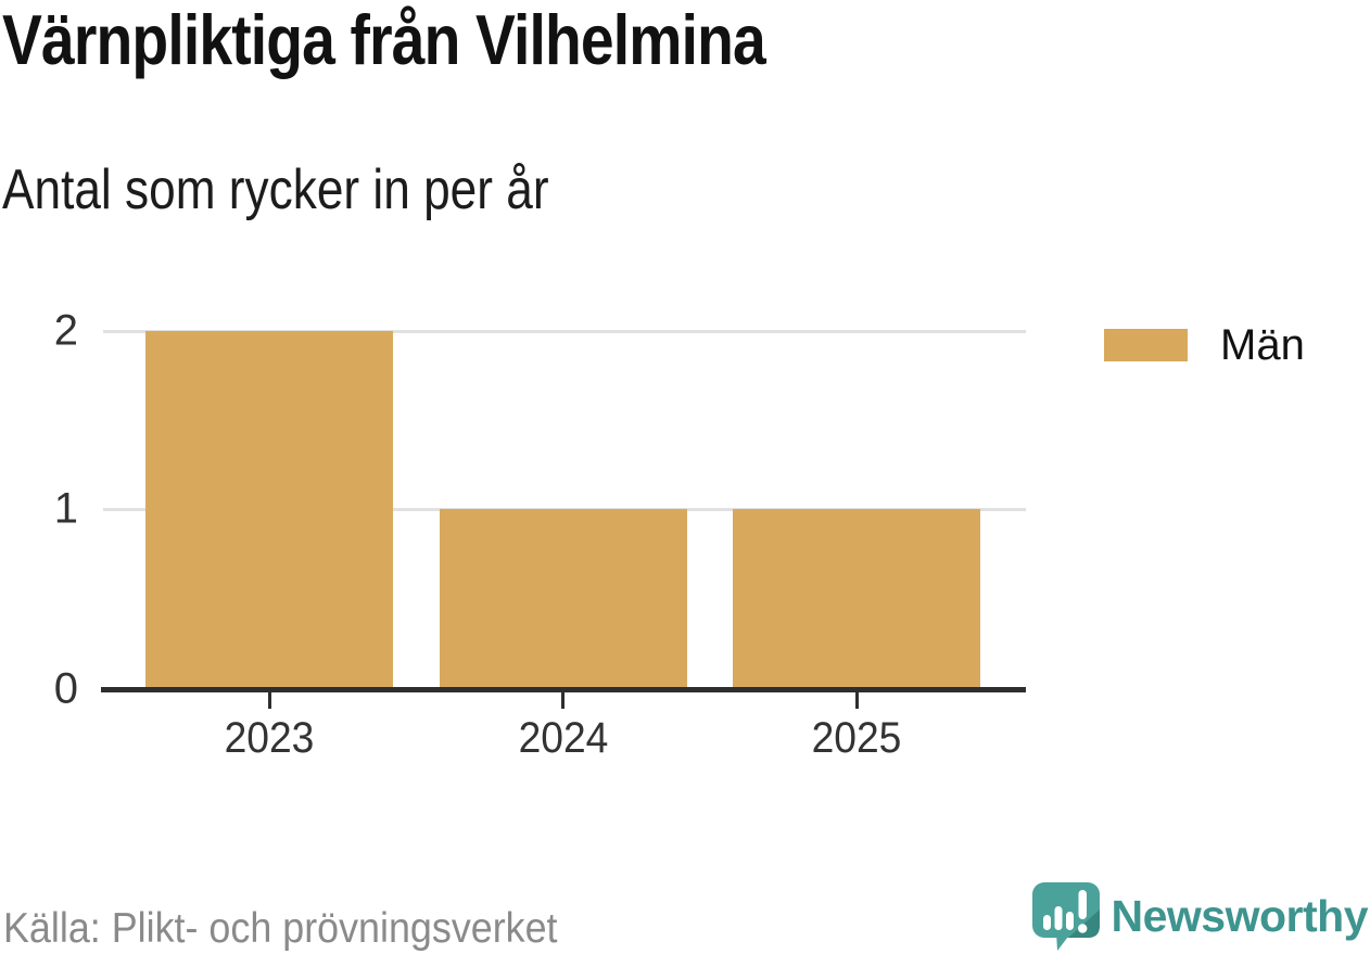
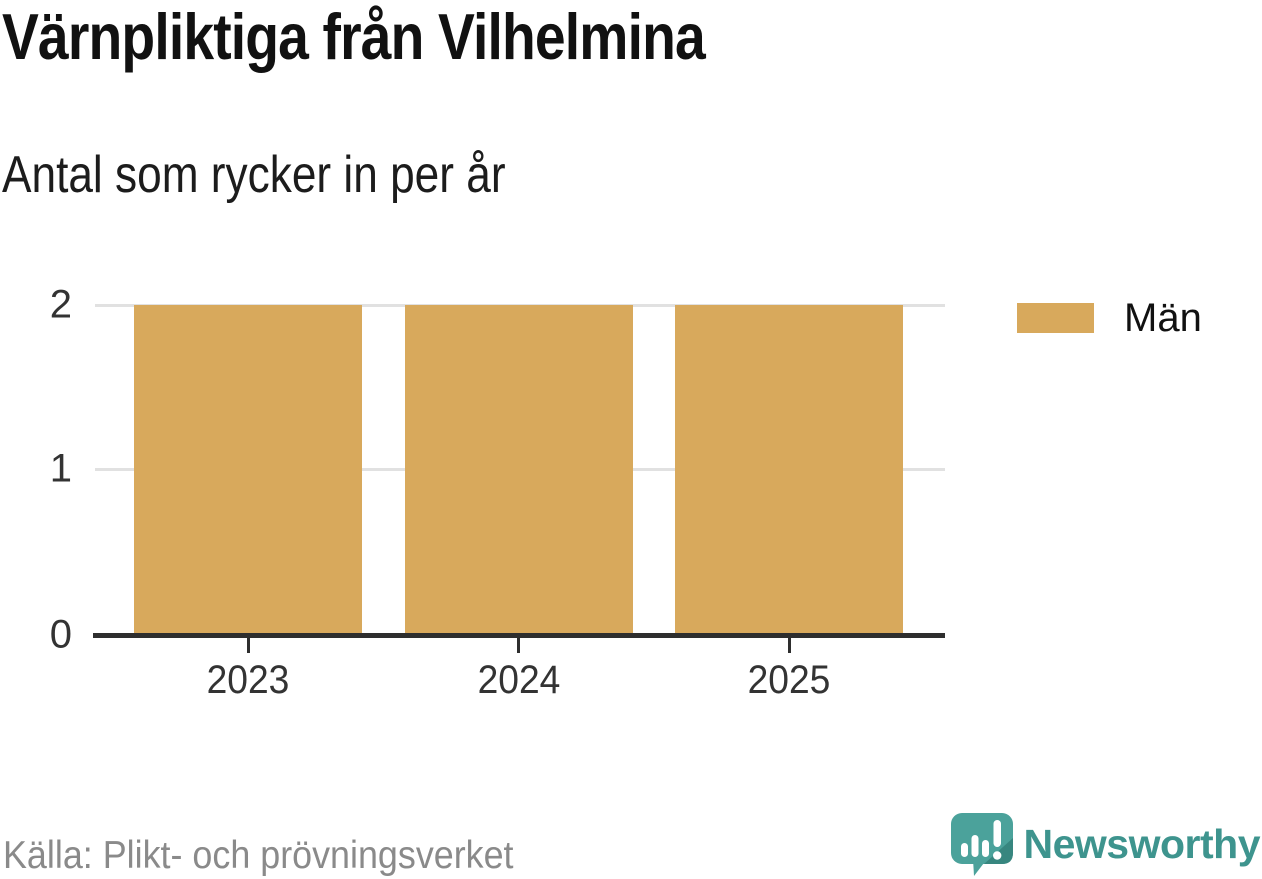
2024: 1 -> 2
2025: 1 -> 2
